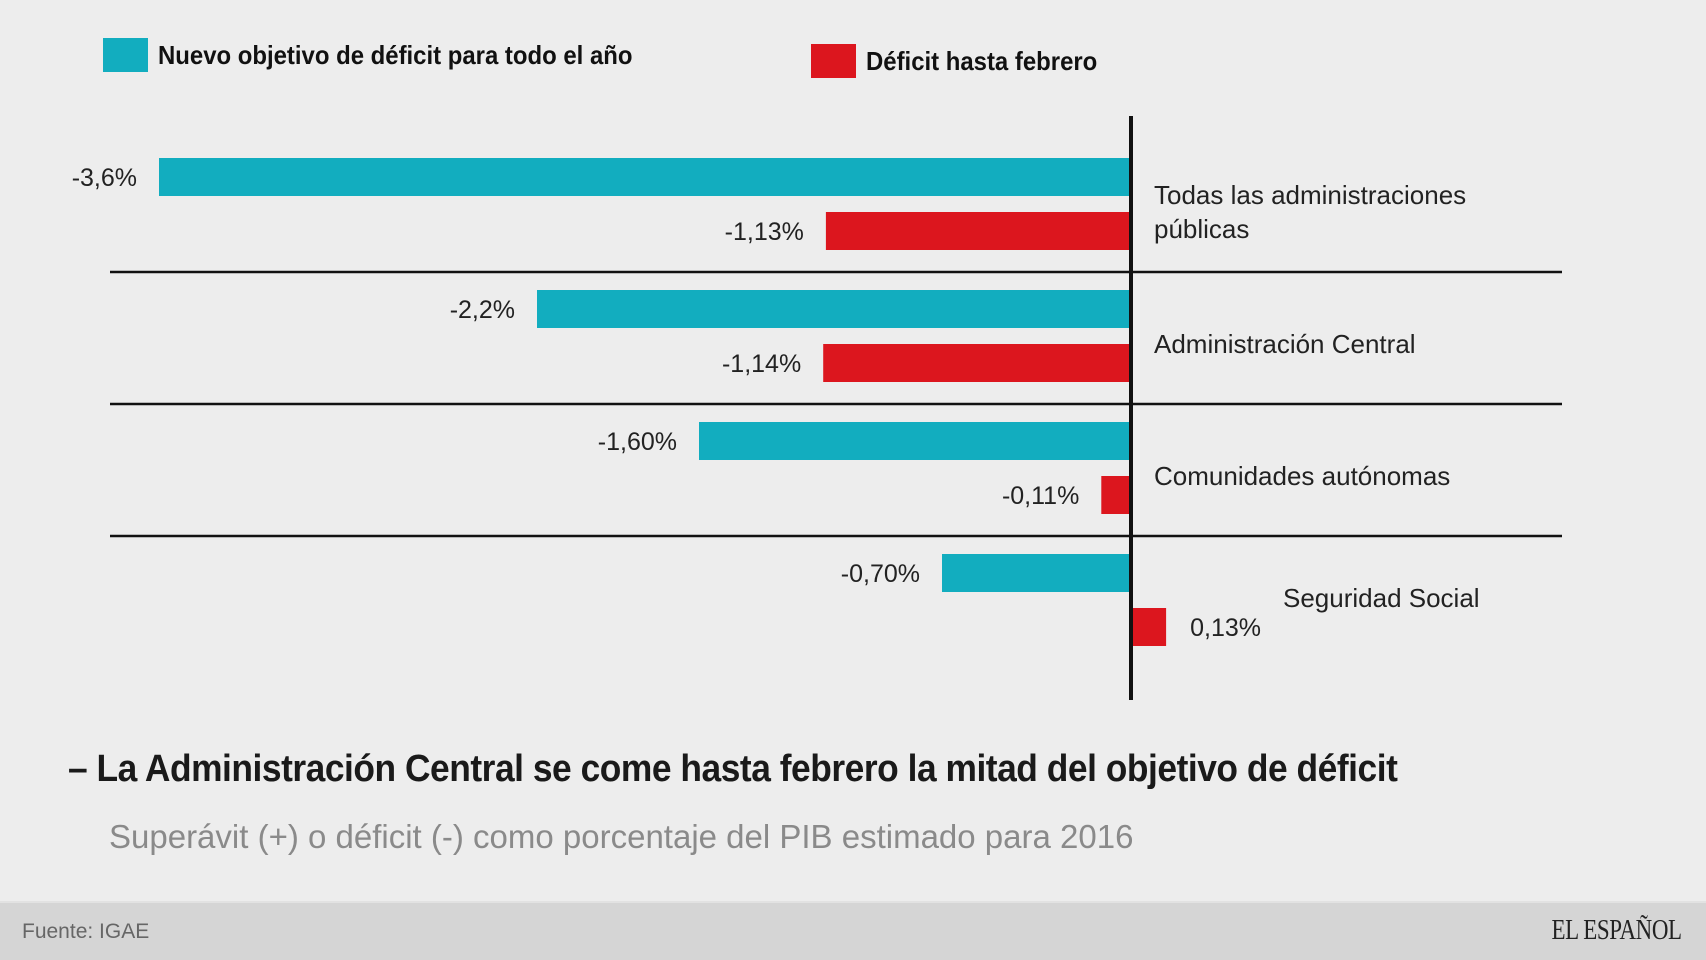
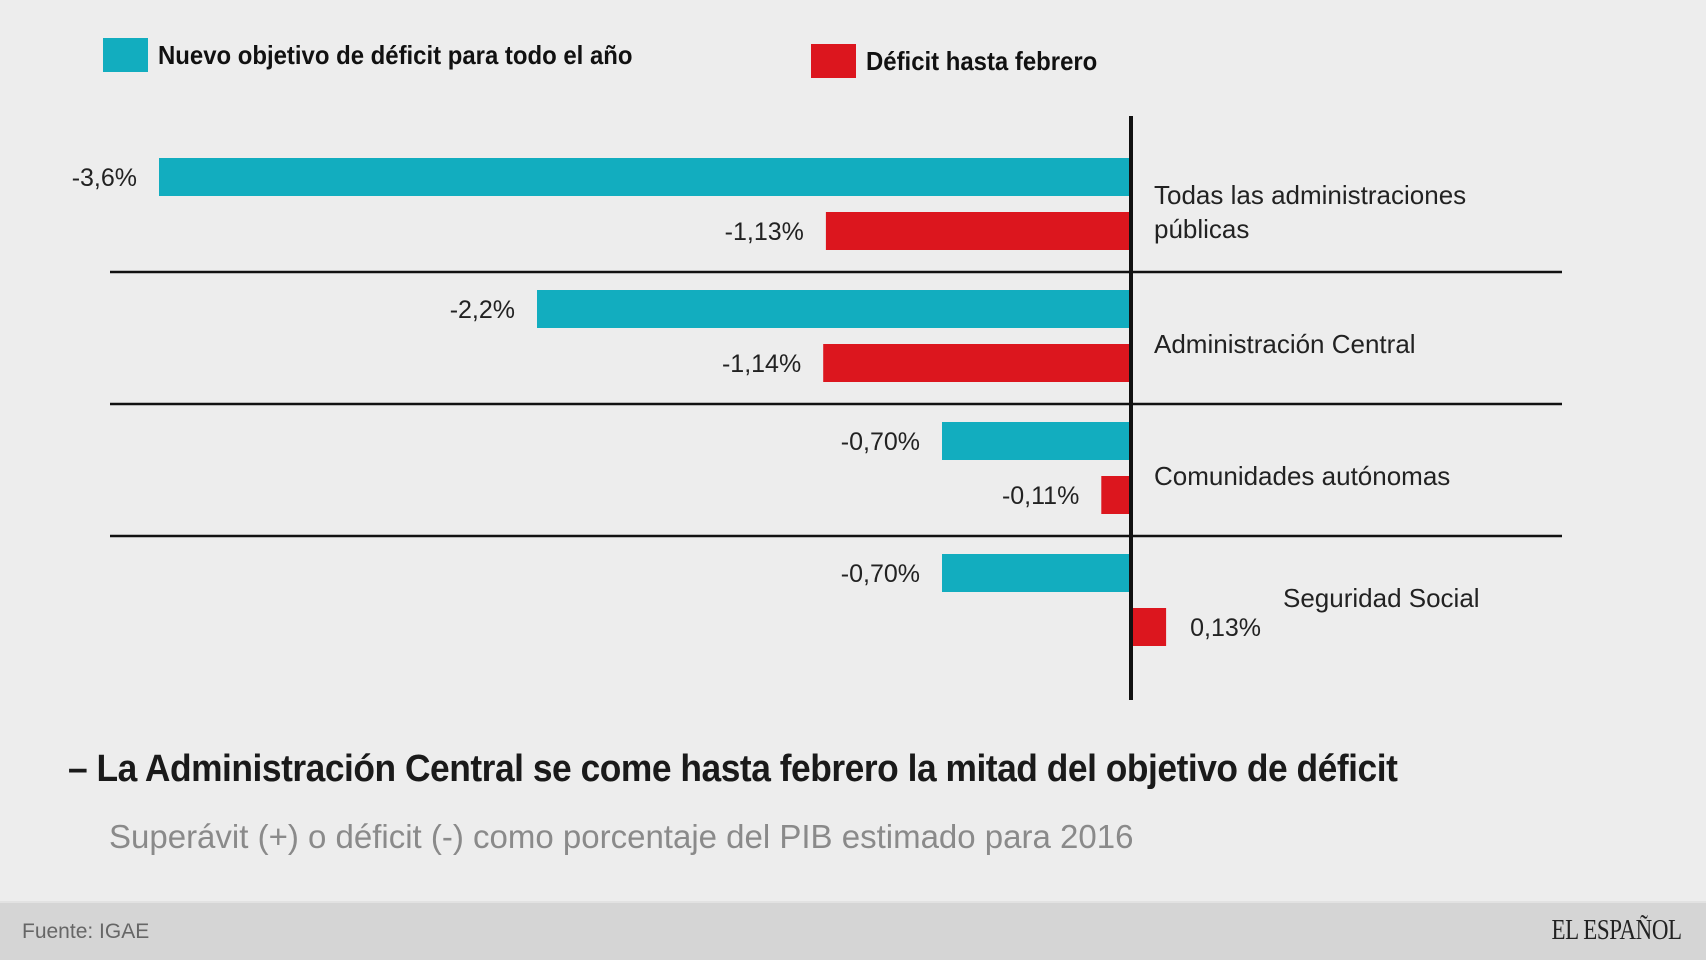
Nuevo objetivo de déficit para todo el año/Comunidades autónomas: -1,60% -> -0,70%
